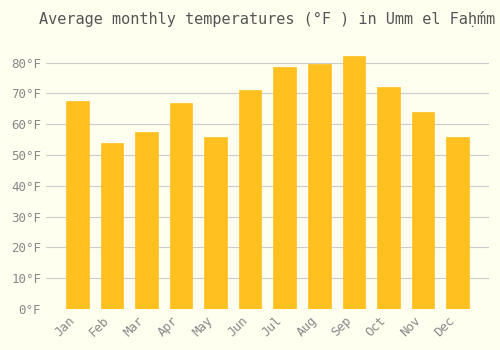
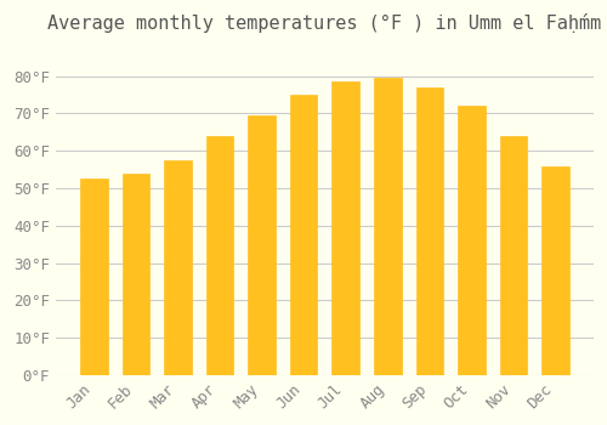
Jan: 67.5°F -> 52.5°F
Apr: 67.0°F -> 64.0°F
May: 56.0°F -> 69.5°F
Jun: 71.0°F -> 75.0°F
Sep: 82.0°F -> 77.0°F
